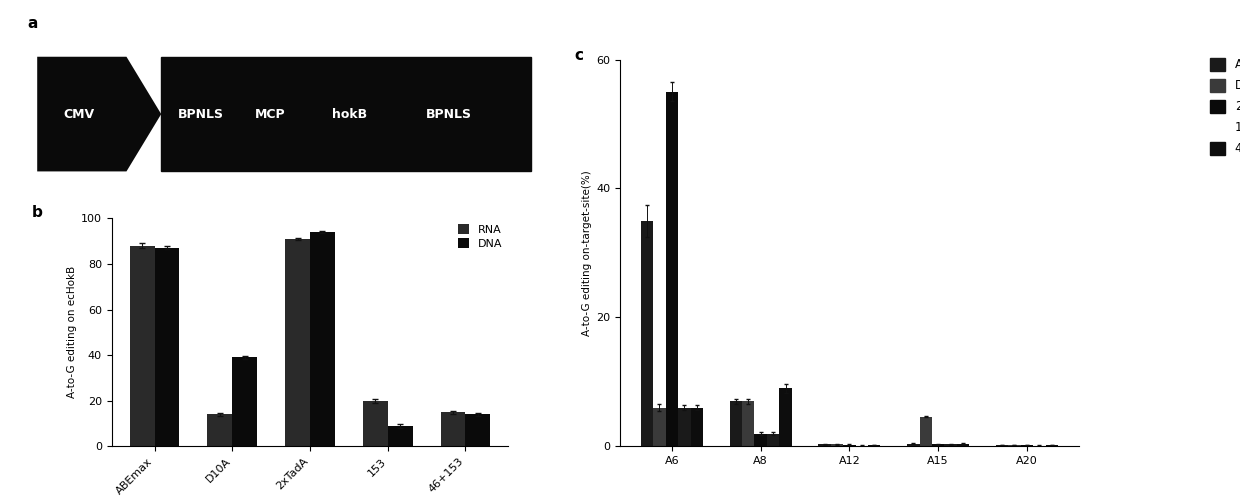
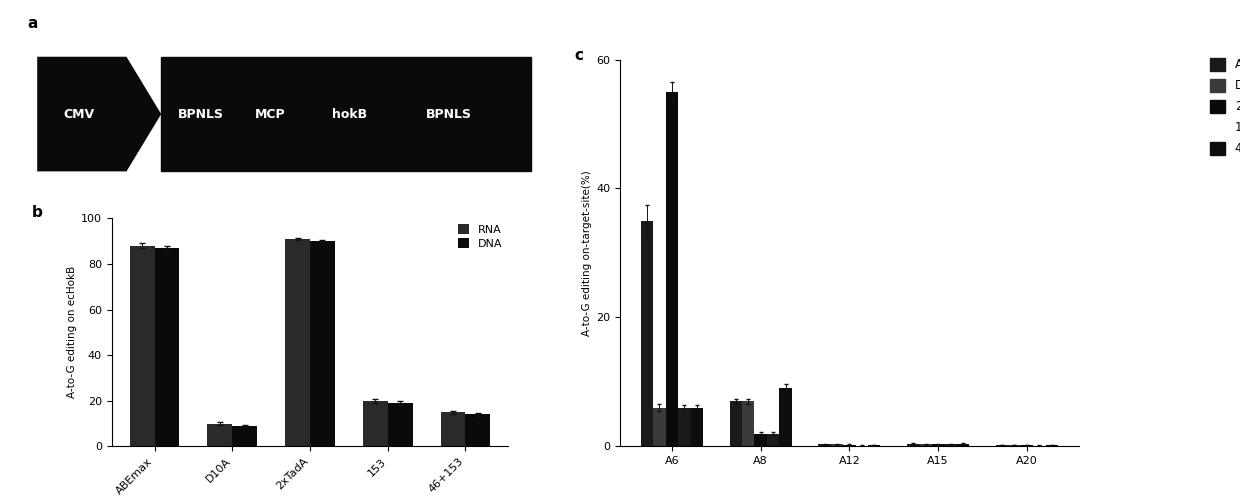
D10A/A15: 4.6 -> 0.3
RNA/D10A: 14 -> 10
DNA/D10A: 39 -> 9
DNA/2xTadA: 94 -> 90
DNA/153: 9 -> 19
